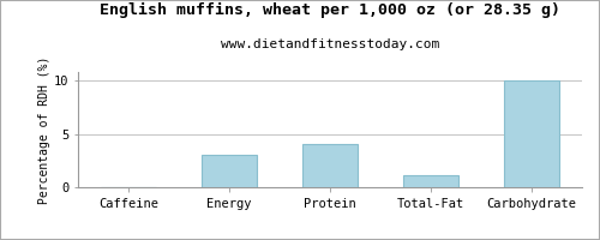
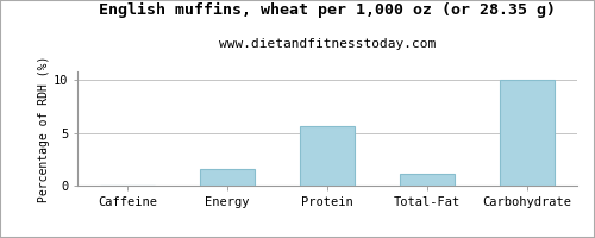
Energy: 3.0 -> 1.6
Protein: 4.0 -> 5.6
